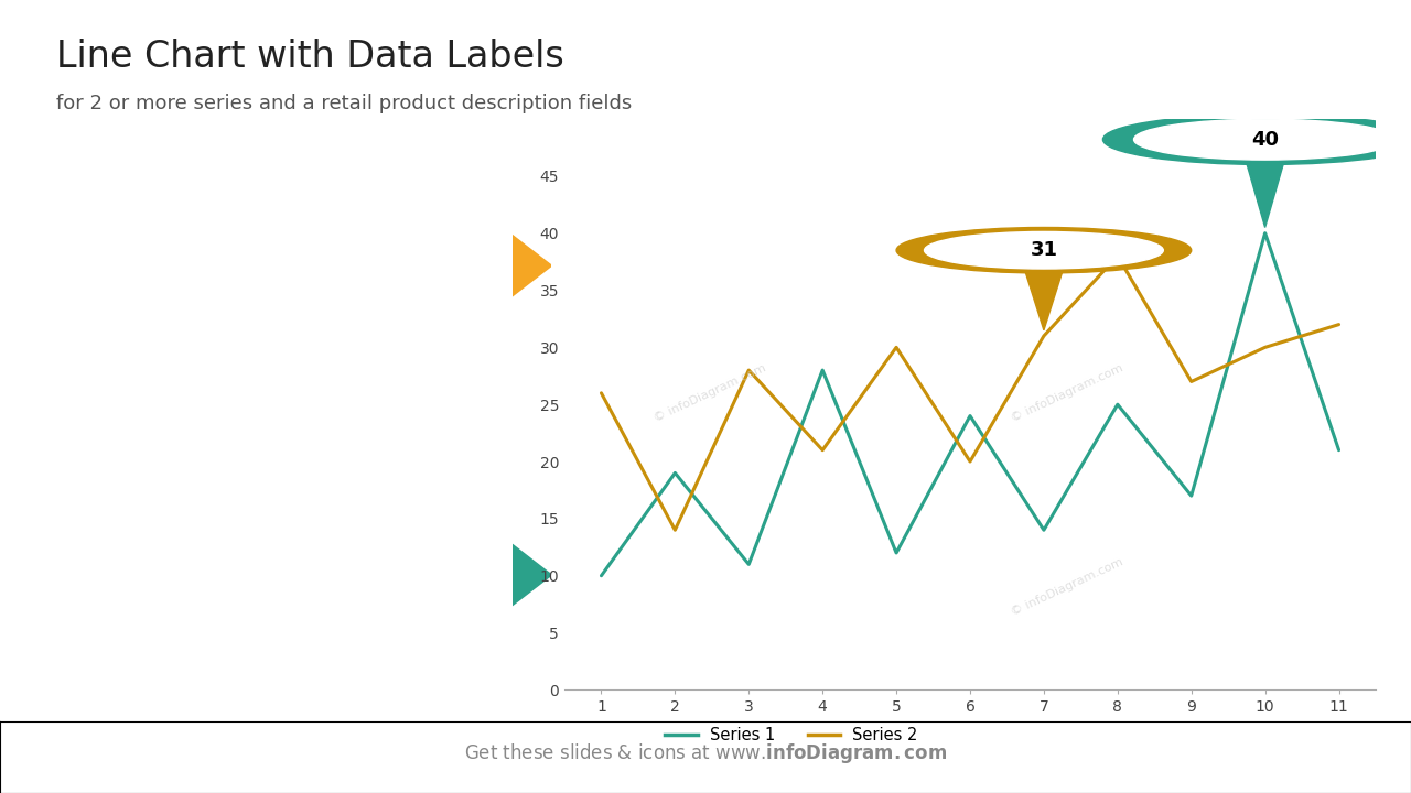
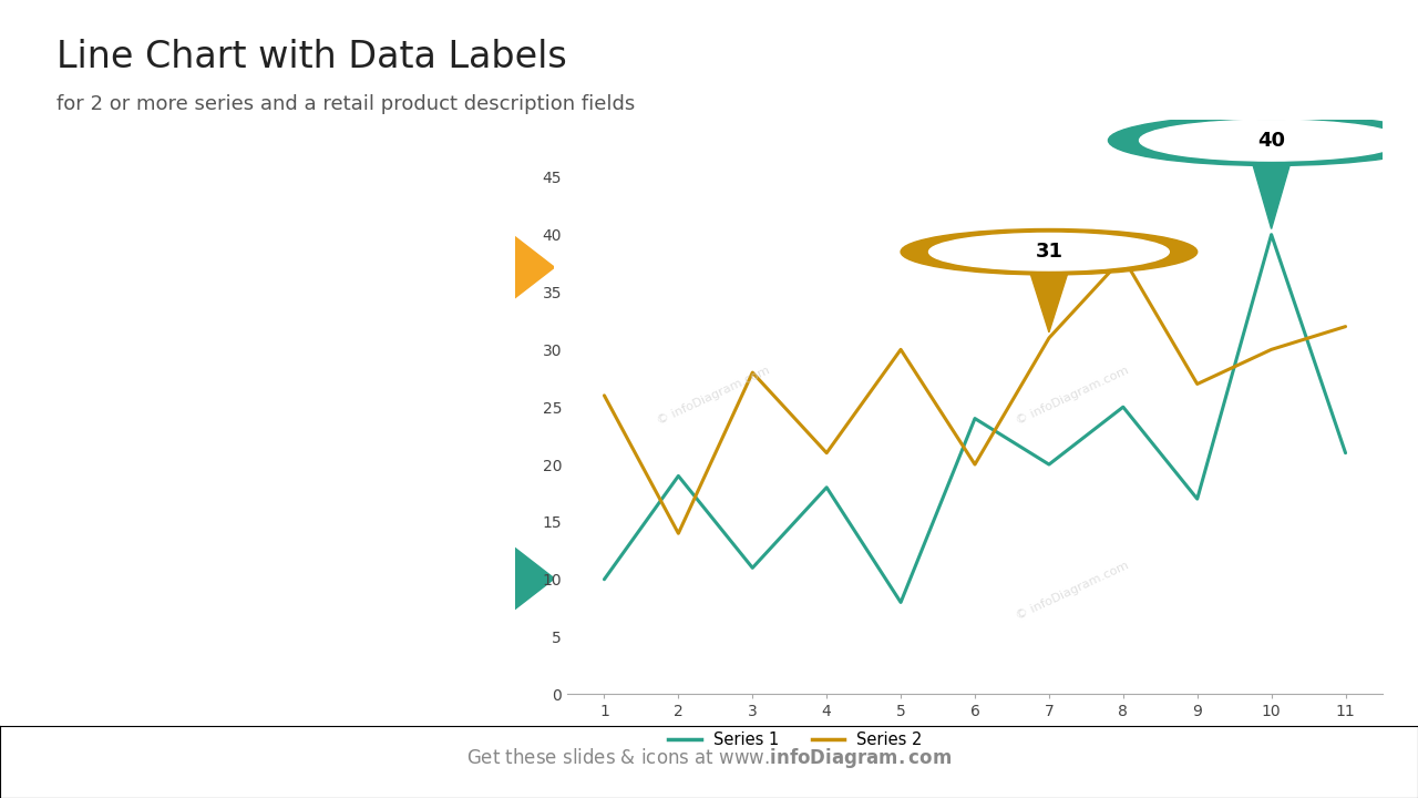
Series 1/4: 28 -> 18
Series 1/5: 12 -> 8
Series 1/7: 14 -> 20
